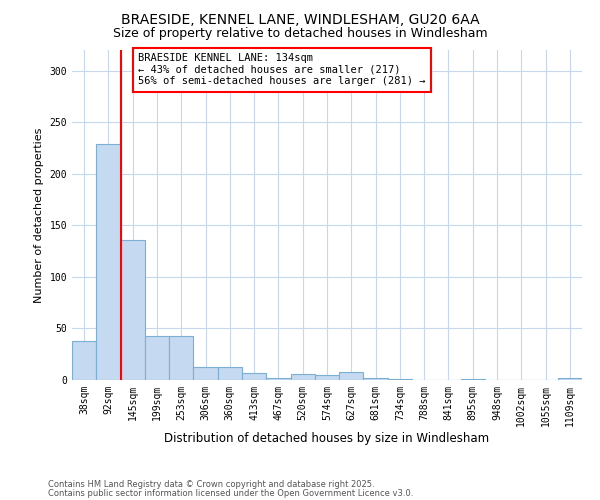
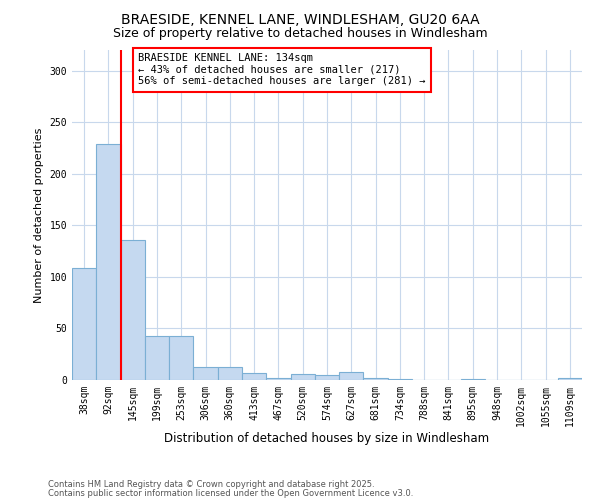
38sqm: 38 -> 109
